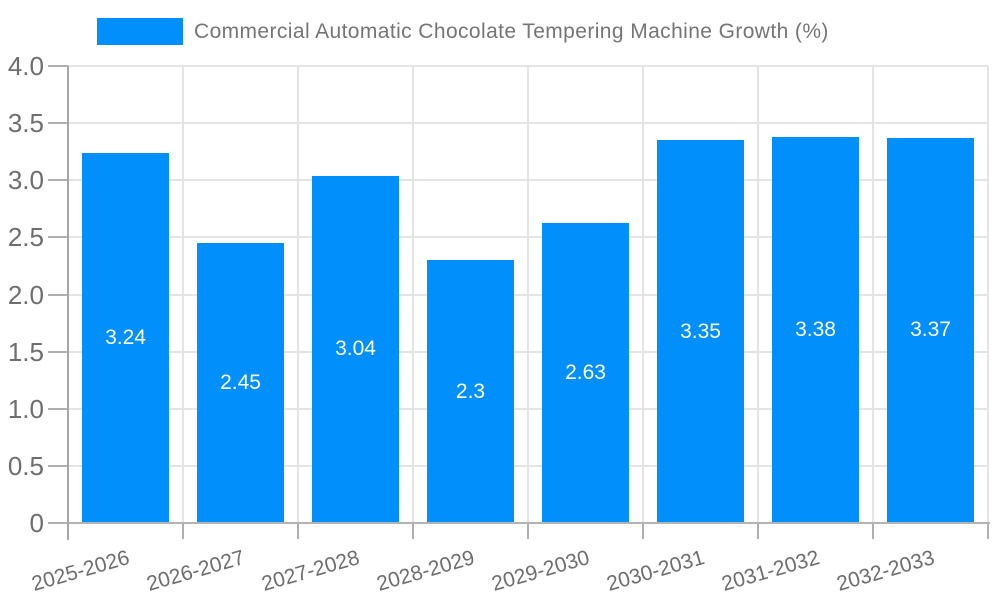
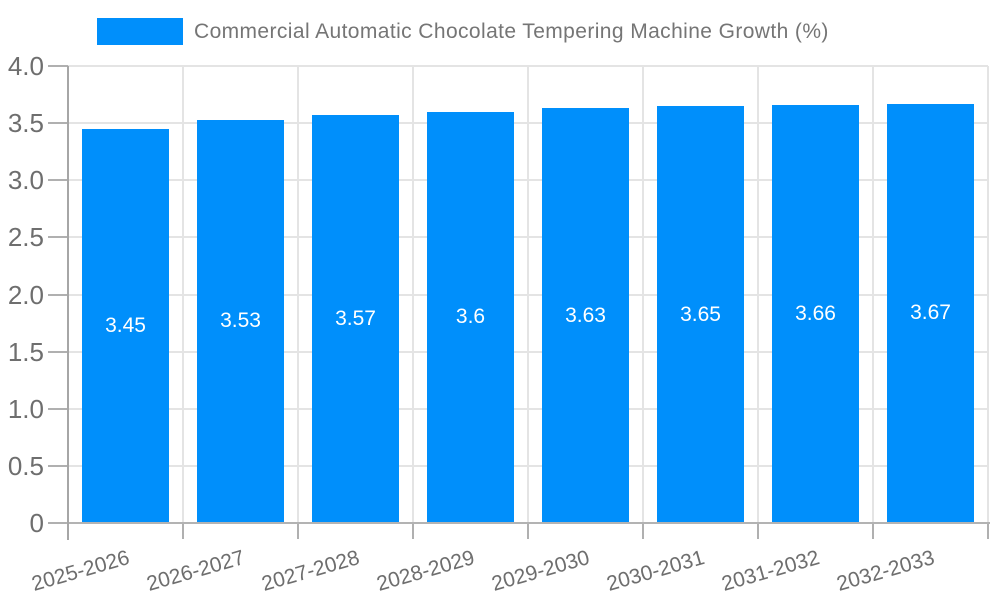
2025-2026: 3.24 -> 3.45
2026-2027: 2.45 -> 3.53
2027-2028: 3.04 -> 3.57
2028-2029: 2.3 -> 3.6
2029-2030: 2.63 -> 3.63
2030-2031: 3.35 -> 3.65
2031-2032: 3.38 -> 3.66
2032-2033: 3.37 -> 3.67
